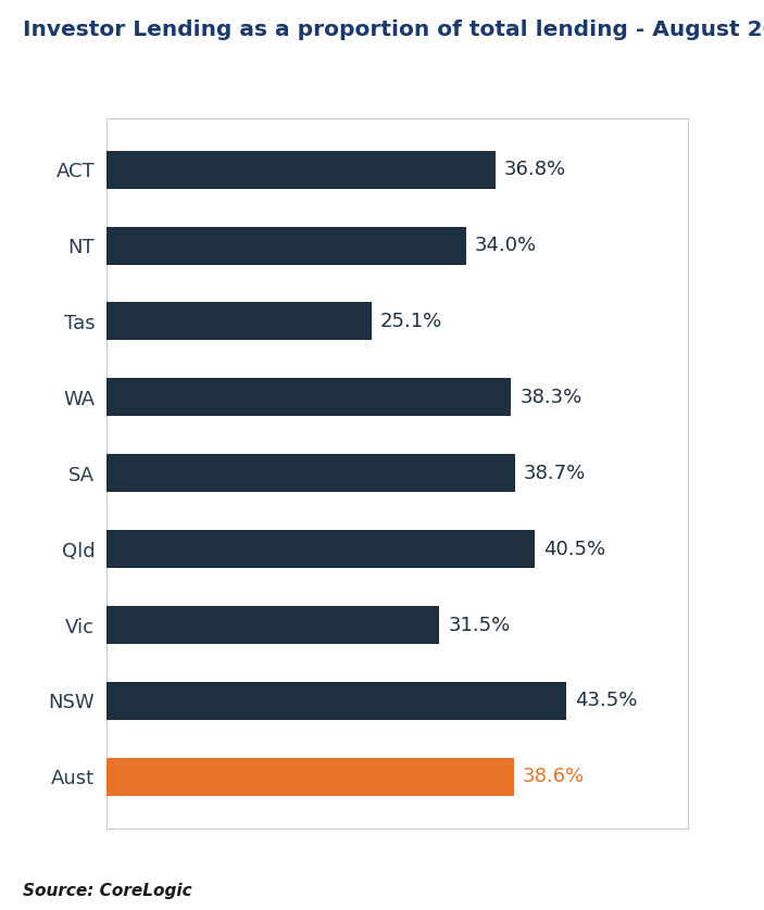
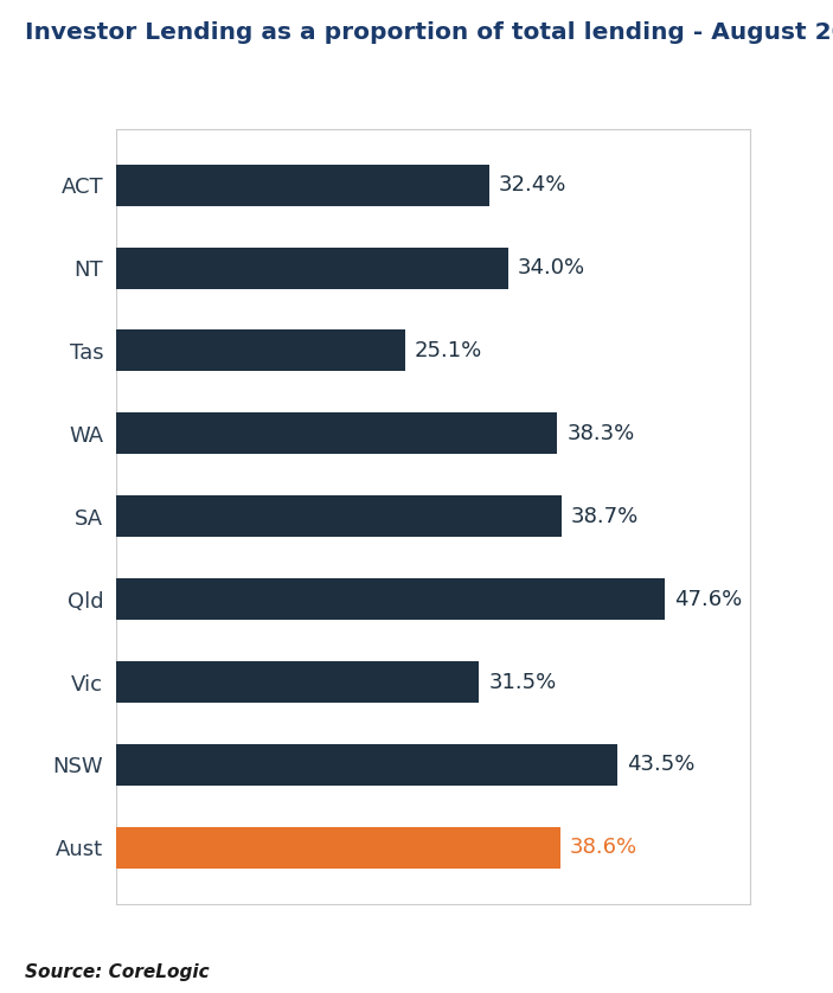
ACT: 36.8% -> 32.4%
Qld: 40.5% -> 47.6%
